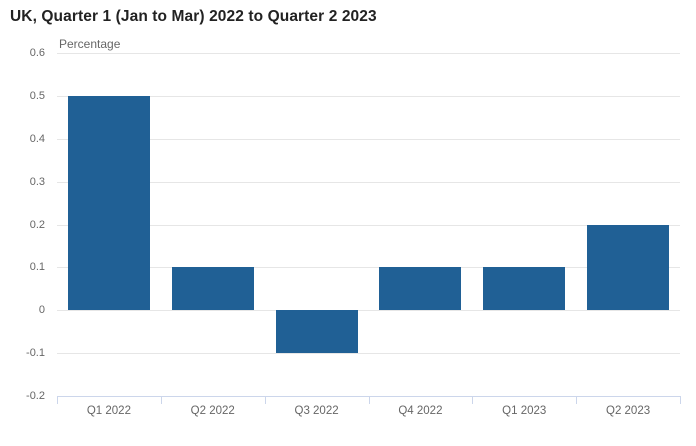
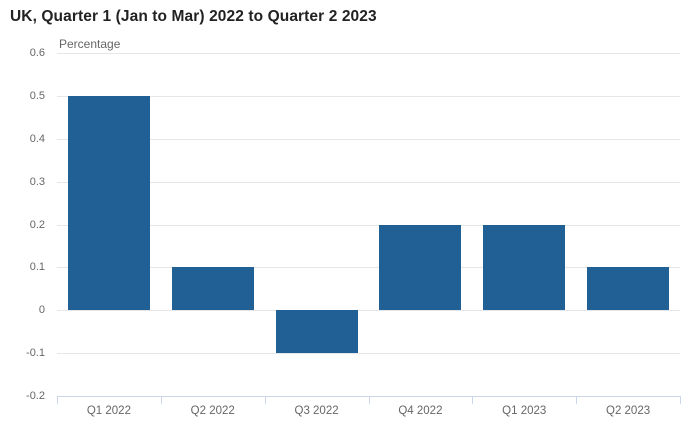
Q4 2022: 0.1 -> 0.2
Q1 2023: 0.1 -> 0.2
Q2 2023: 0.2 -> 0.1
